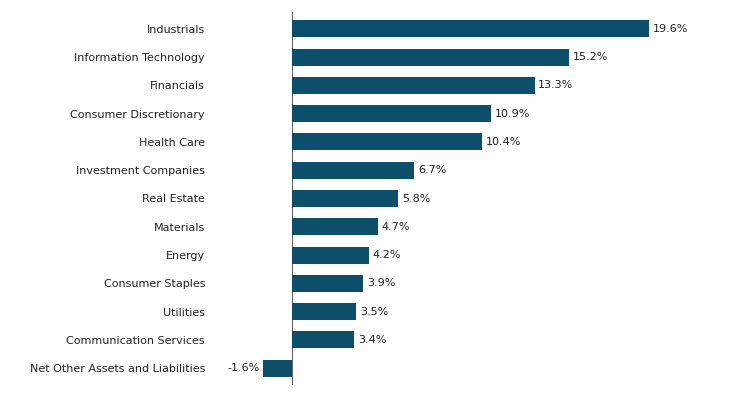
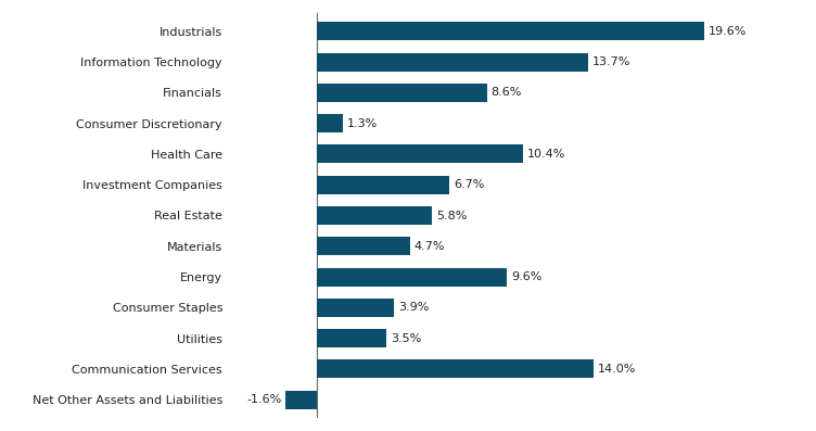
Information Technology: 15.2% -> 13.7%
Financials: 13.3% -> 8.6%
Consumer Discretionary: 10.9% -> 1.3%
Energy: 4.2% -> 9.6%
Communication Services: 3.4% -> 14.0%
